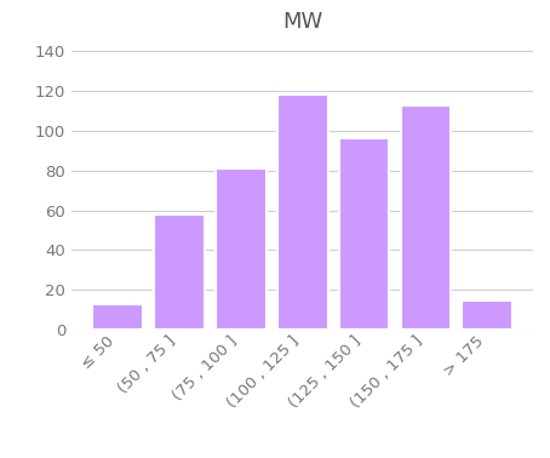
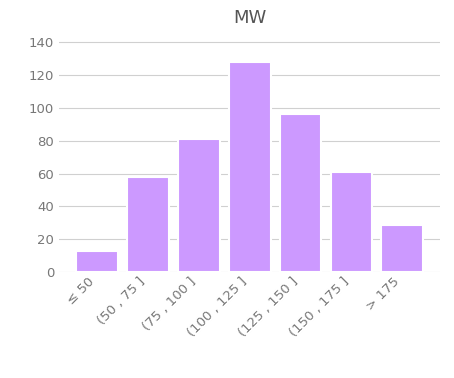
(100 , 125 ]: 118 -> 128
(150 , 175 ]: 113 -> 61
> 175: 15 -> 29
